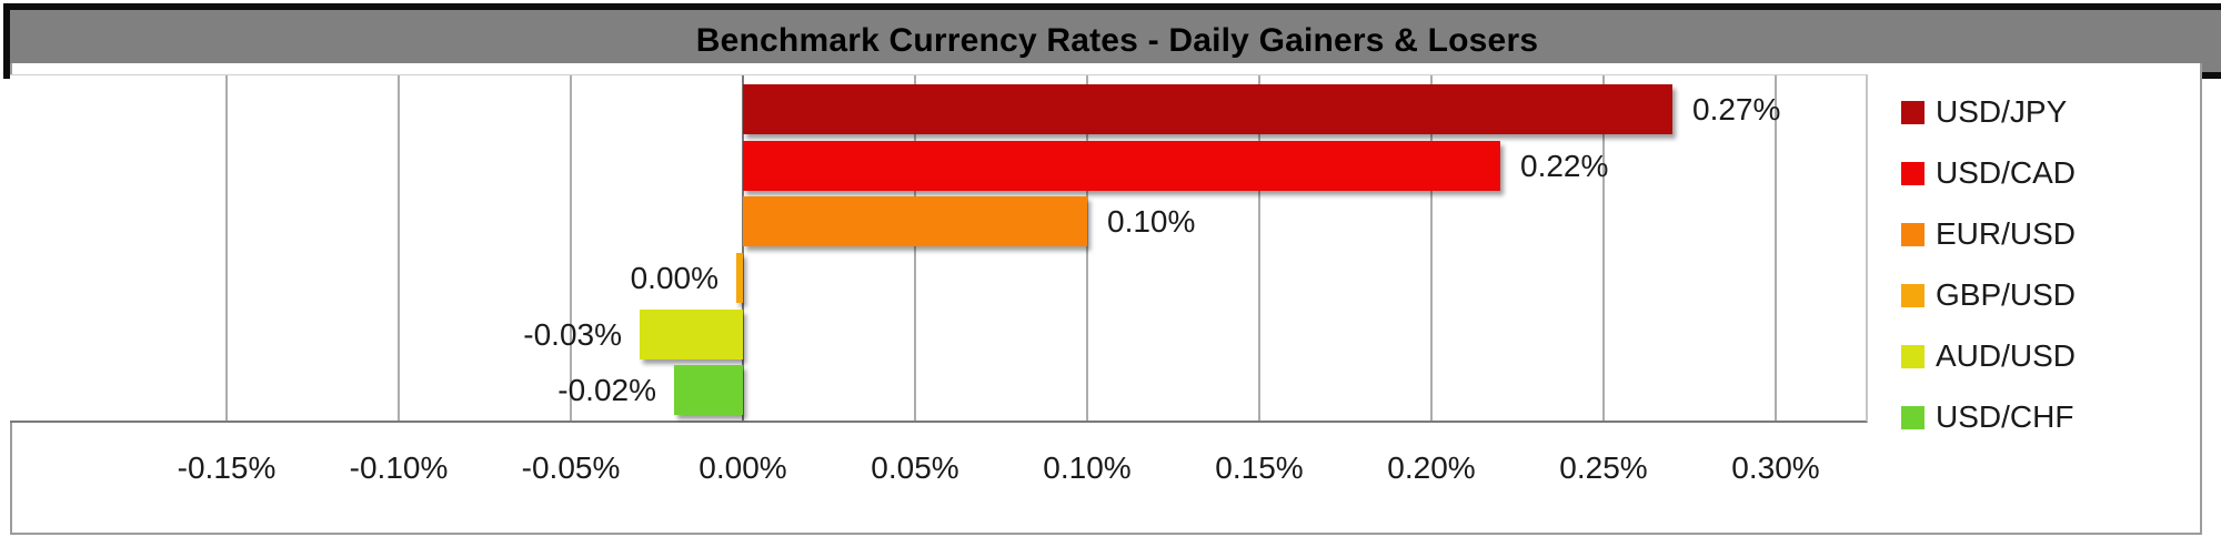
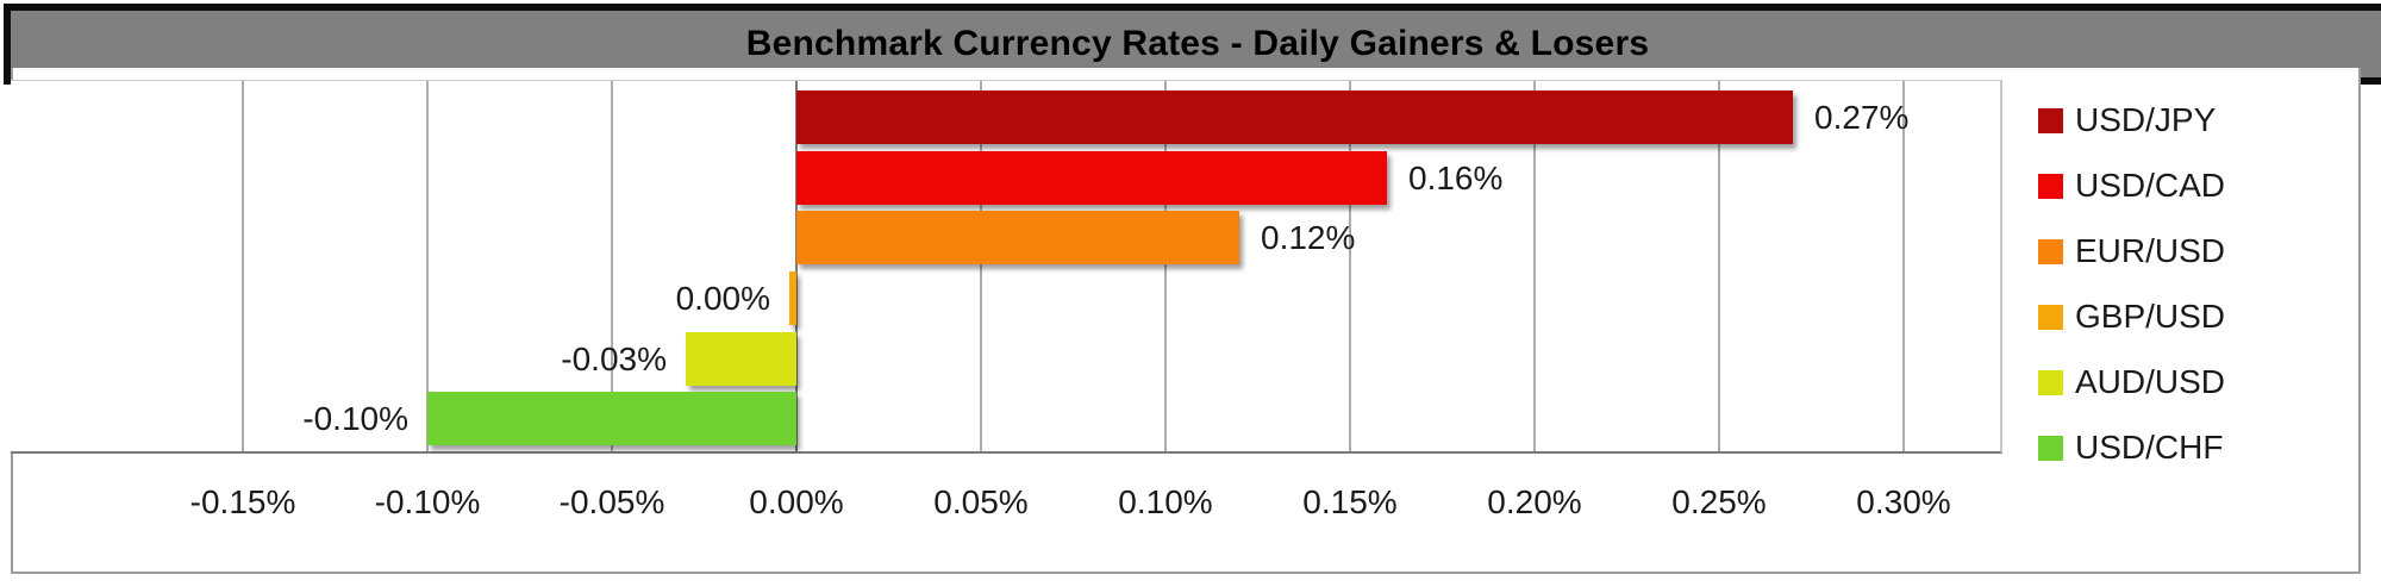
USD/CAD: 0.22% -> 0.16%
EUR/USD: 0.10% -> 0.12%
USD/CHF: -0.02% -> -0.10%
